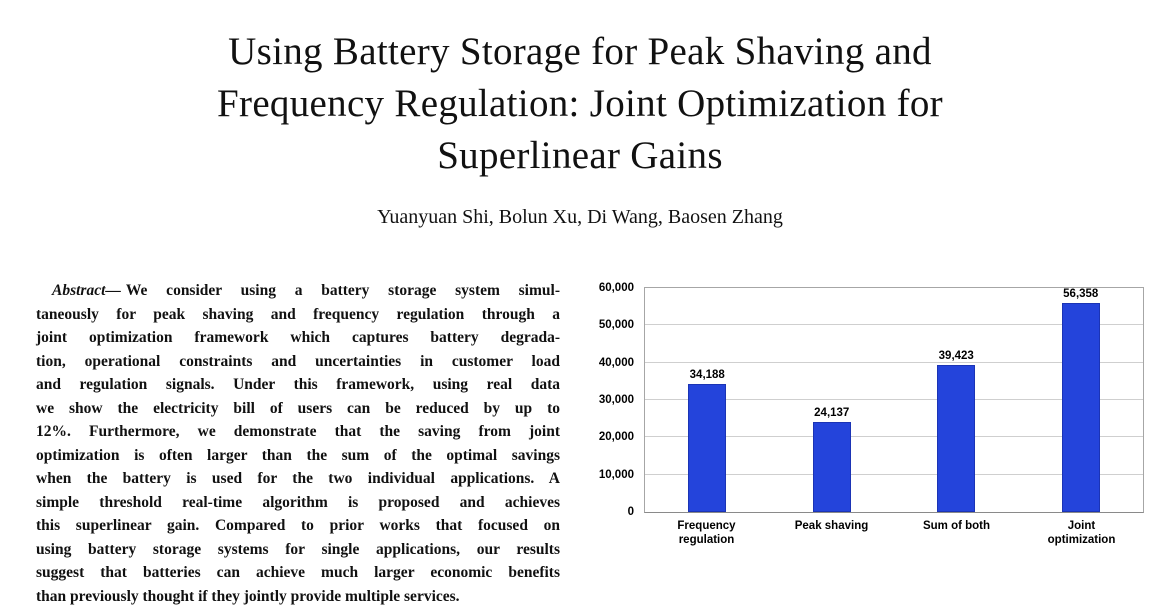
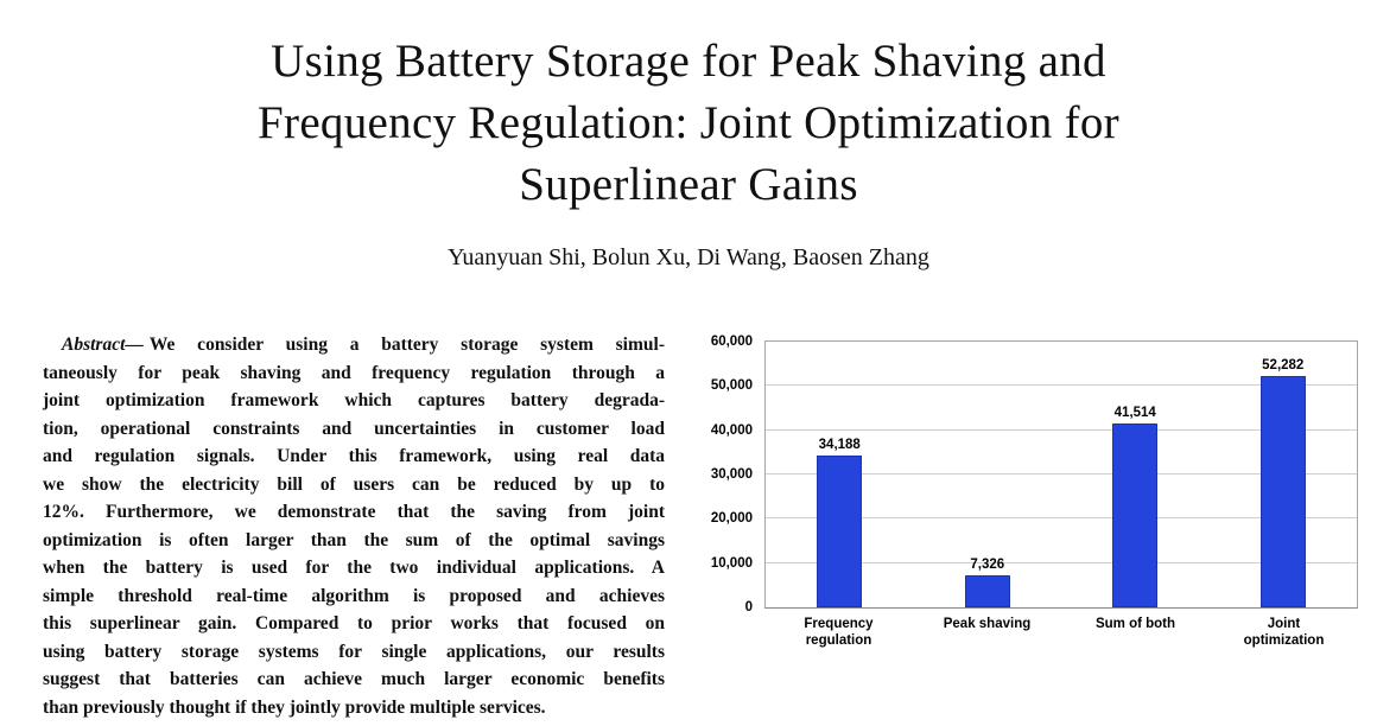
Peak shaving: 24,137 -> 7,326
Sum of both: 39,423 -> 41,514
Joint optimization: 56,358 -> 52,282
